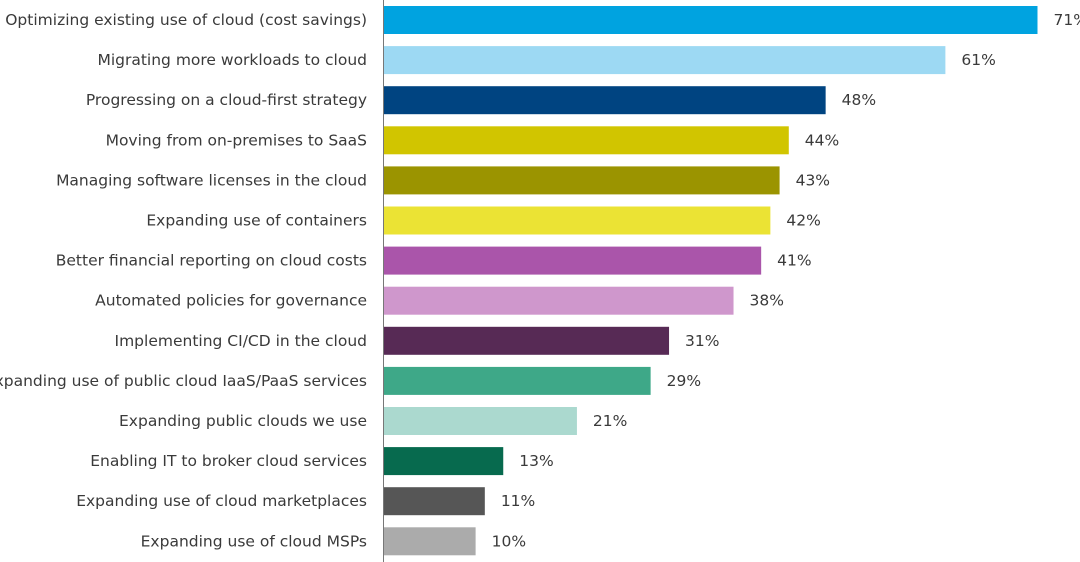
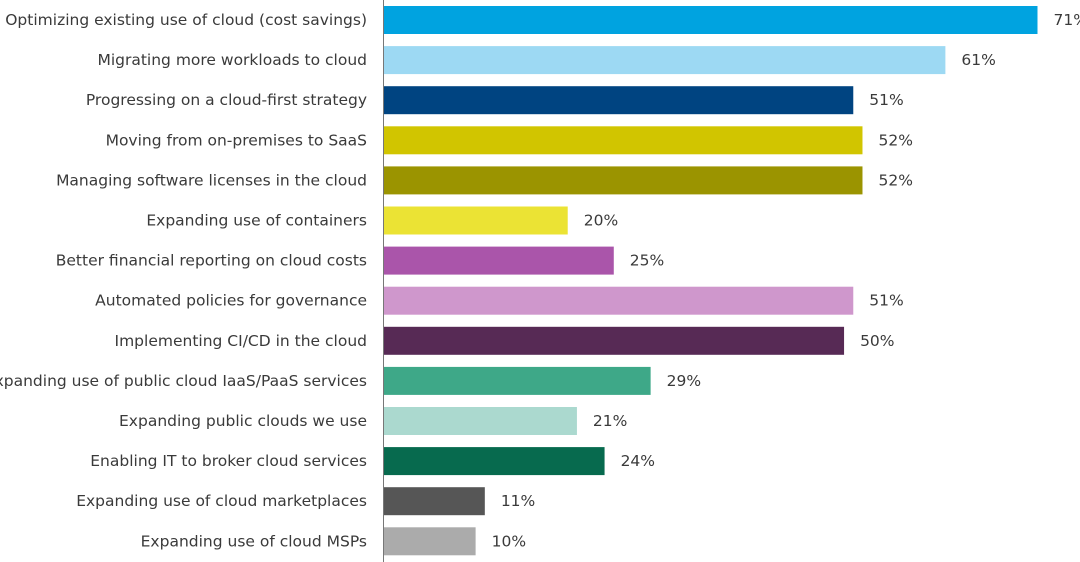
Progressing on a cloud-first strategy: 48% -> 51%
Moving from on-premises to SaaS: 44% -> 52%
Managing software licenses in the cloud: 43% -> 52%
Expanding use of containers: 42% -> 20%
Better financial reporting on cloud costs: 41% -> 25%
Automated policies for governance: 38% -> 51%
Implementing CI/CD in the cloud: 31% -> 50%
Enabling IT to broker cloud services: 13% -> 24%
